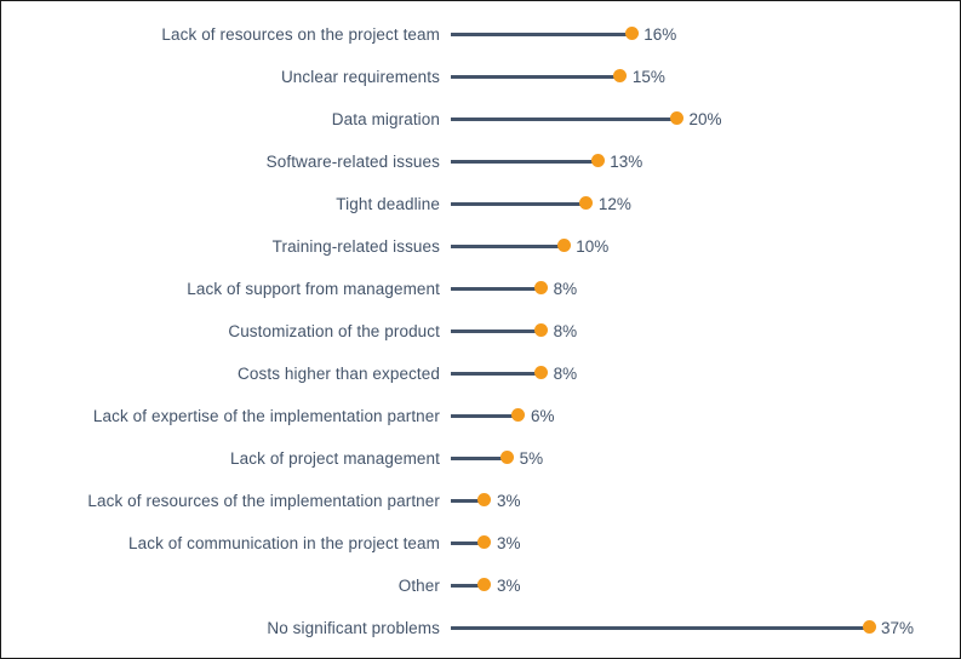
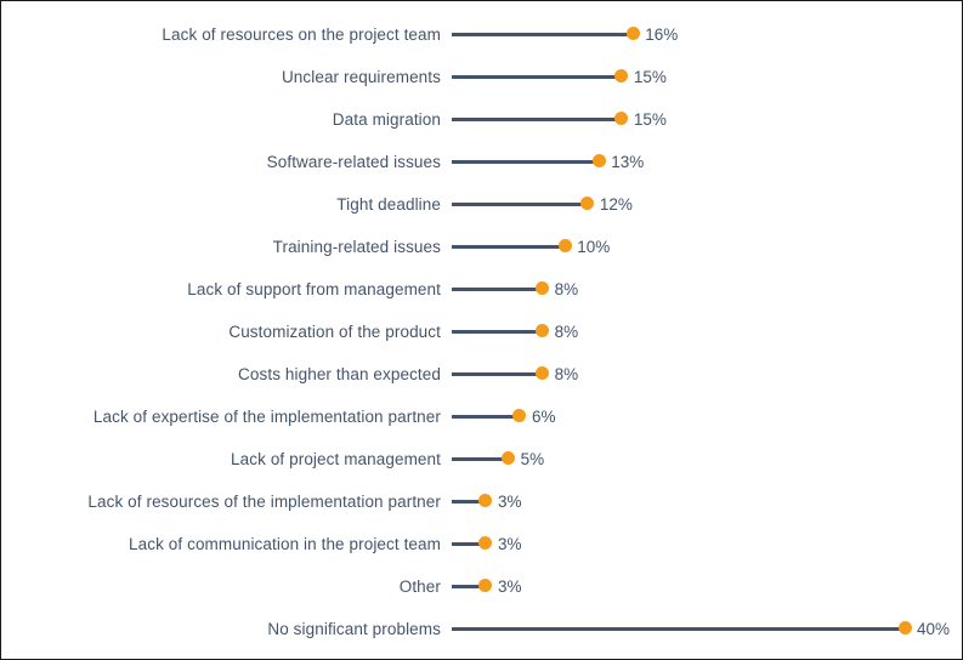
Data migration: 20% -> 15%
No significant problems: 37% -> 40%
